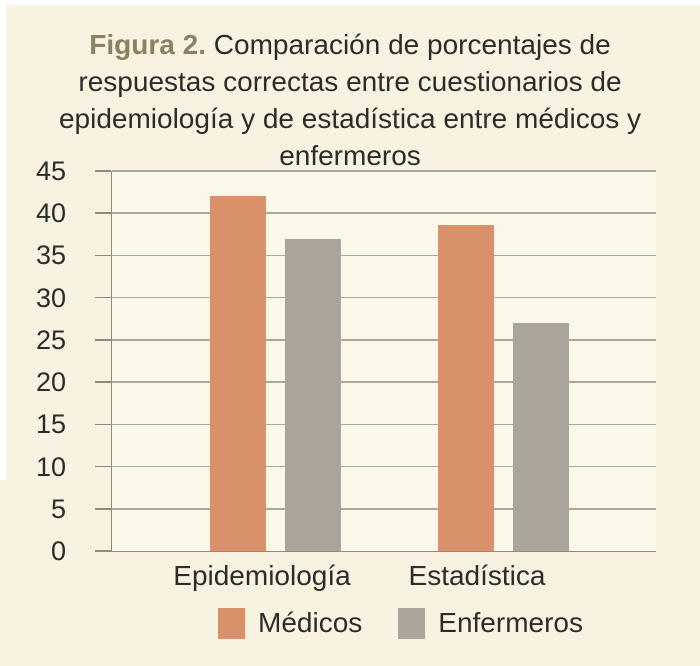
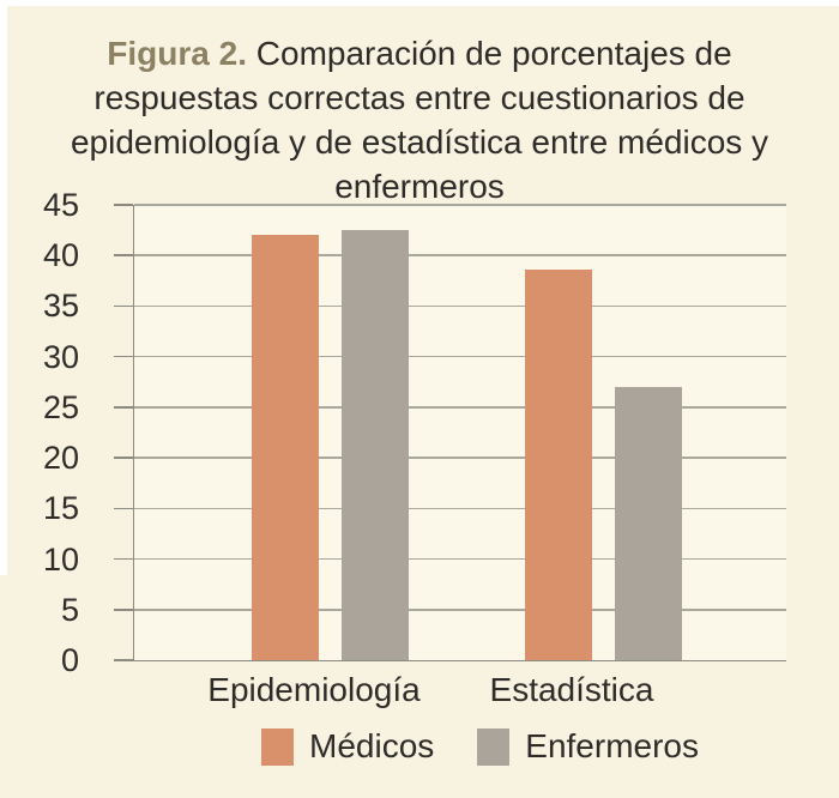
Enfermeros/Epidemiología: 37 -> 42
